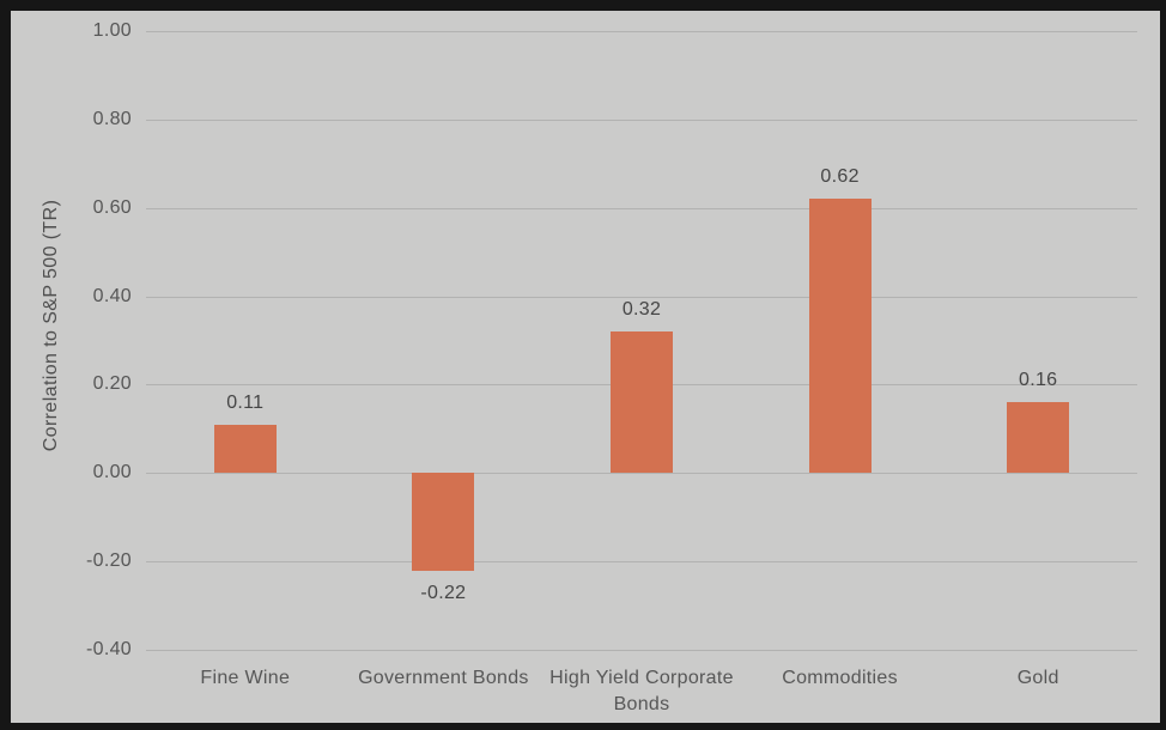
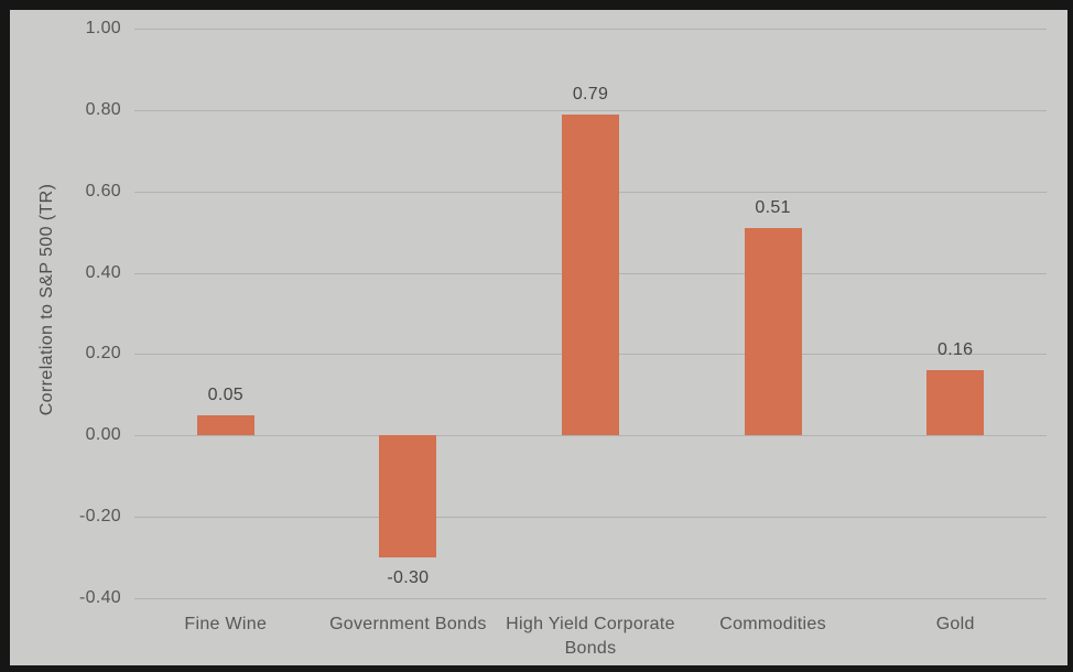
Fine Wine: 0.11 -> 0.05
Government Bonds: -0.22 -> -0.30
High Yield Corporate Bonds: 0.32 -> 0.79
Commodities: 0.62 -> 0.51
